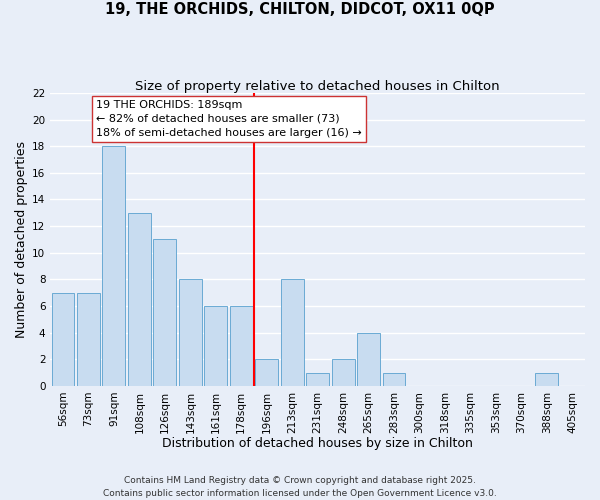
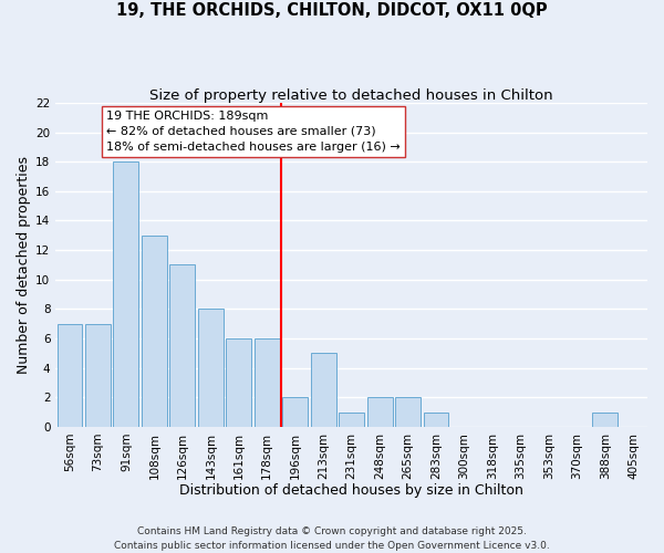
213sqm: 8 -> 5
265sqm: 4 -> 2
